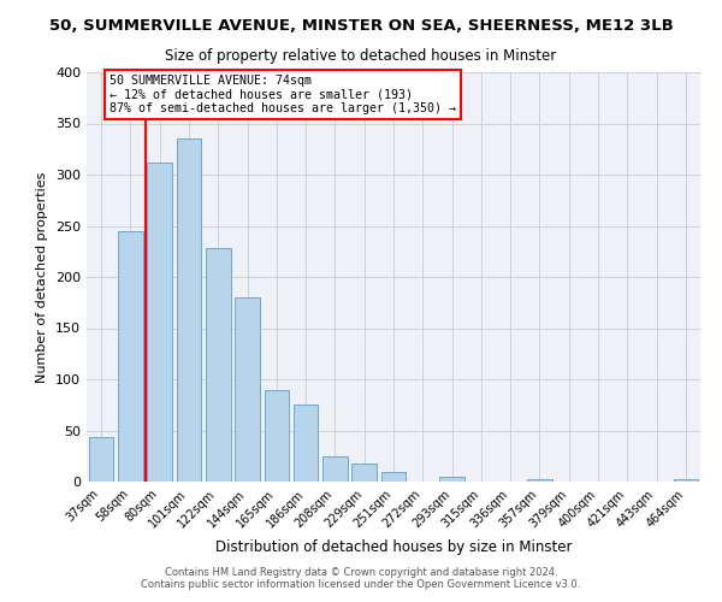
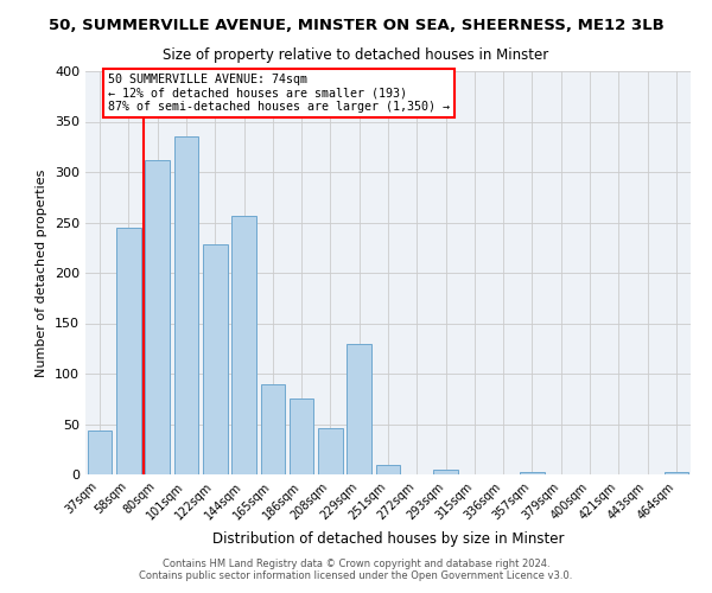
144sqm: 180 -> 256
208sqm: 25 -> 46
229sqm: 18 -> 130
